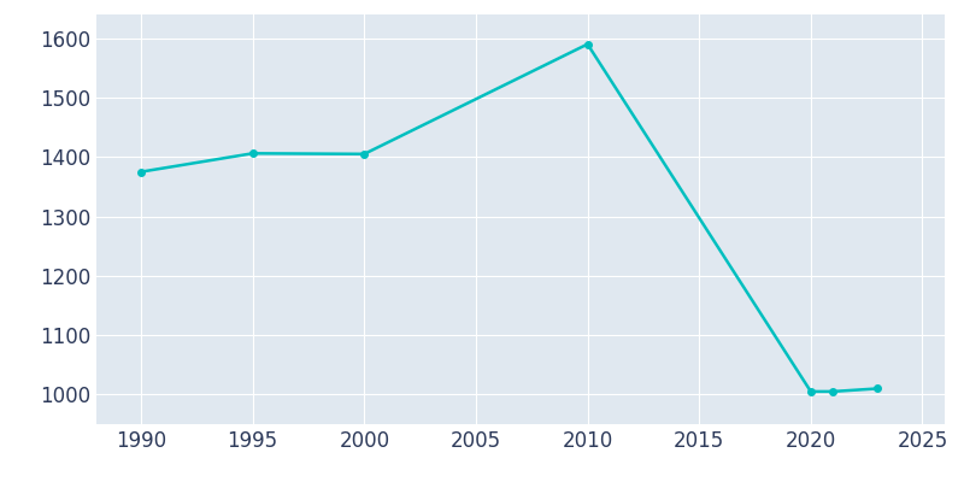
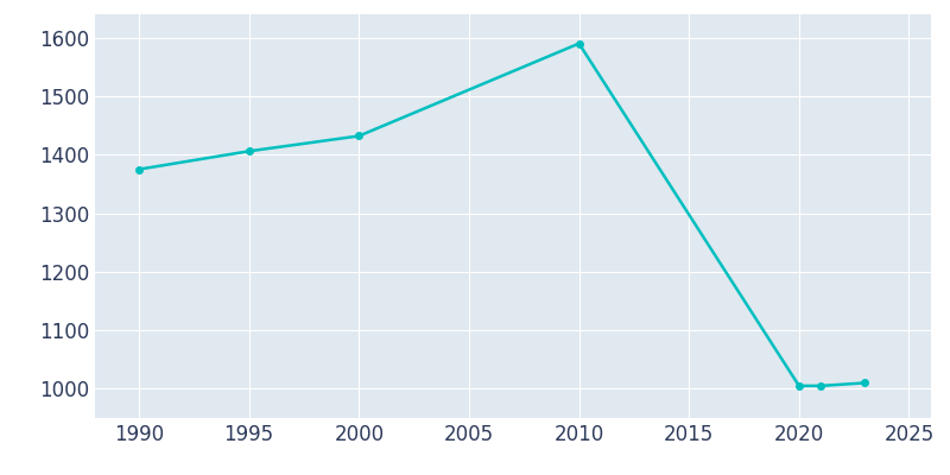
2000: 1405 -> 1432
